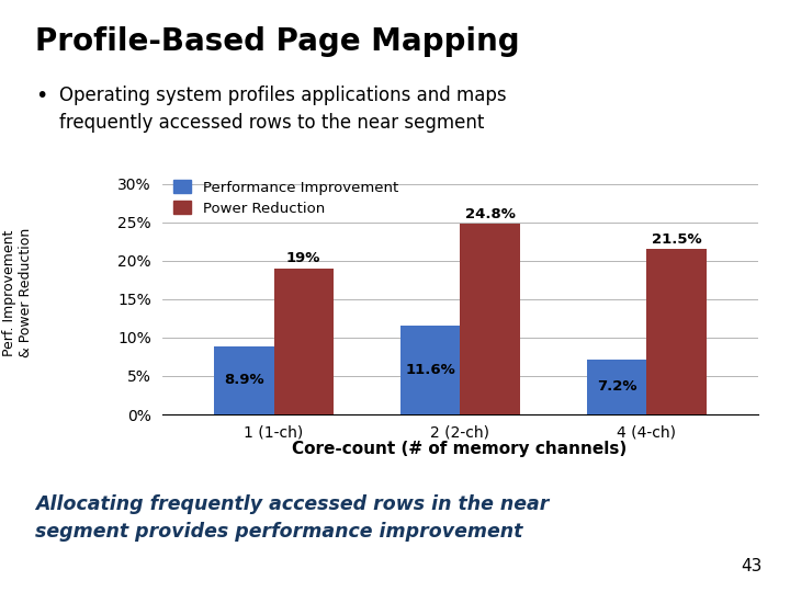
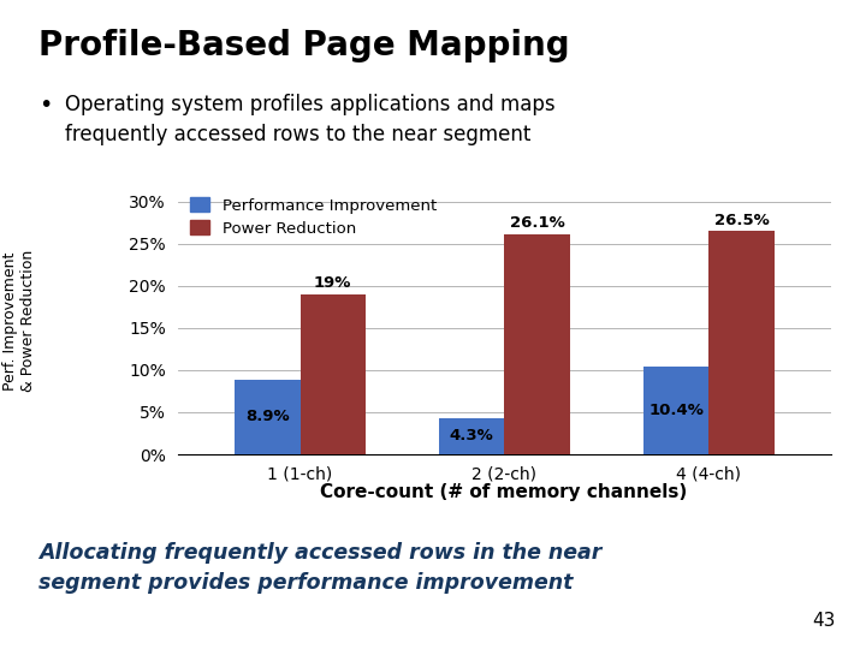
Performance Improvement/2 (2-ch): 11.6% -> 4.3%
Power Reduction/2 (2-ch): 24.8% -> 26.1%
Performance Improvement/4 (4-ch): 7.2% -> 10.4%
Power Reduction/4 (4-ch): 21.5% -> 26.5%
